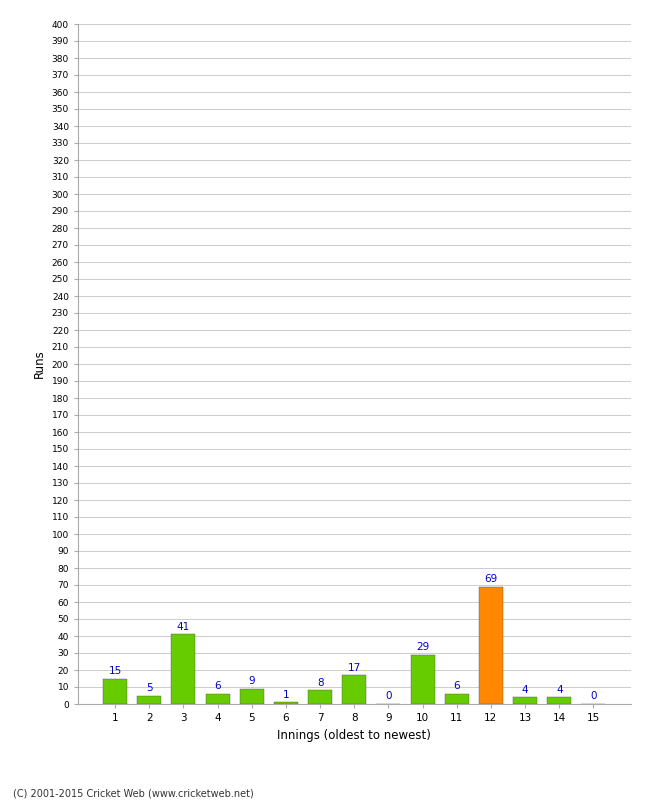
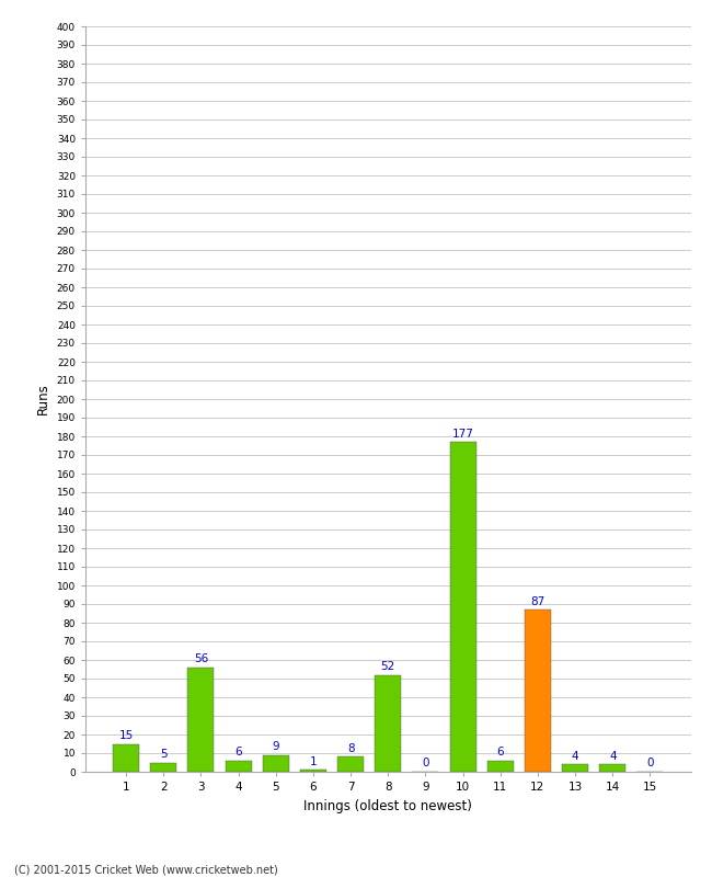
3: 41 -> 56
8: 17 -> 52
10: 29 -> 177
12: 69 -> 87
